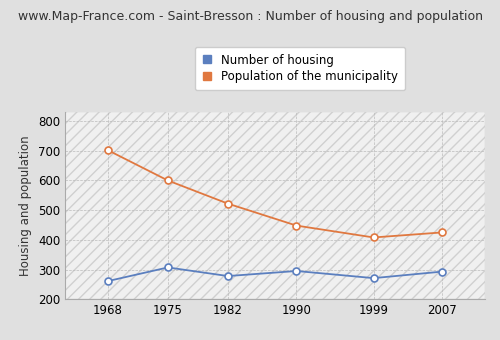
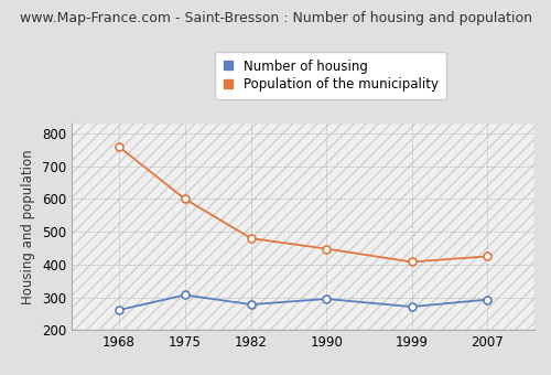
Population of the municipality/1968: 702 -> 760
Population of the municipality/1982: 522 -> 480
